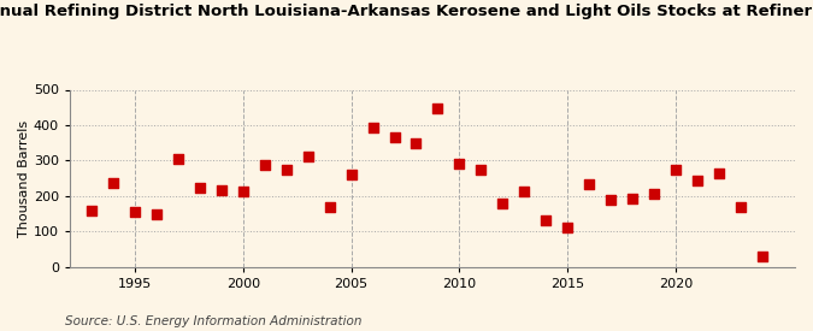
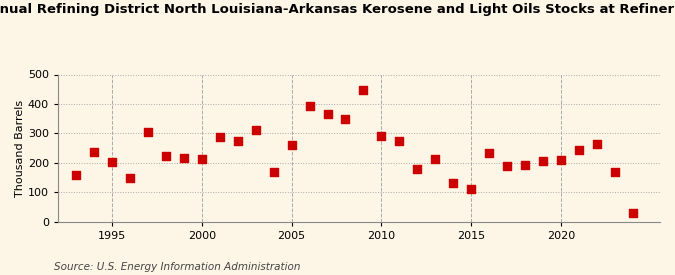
1995: 155 -> 203
2020: 275 -> 208
